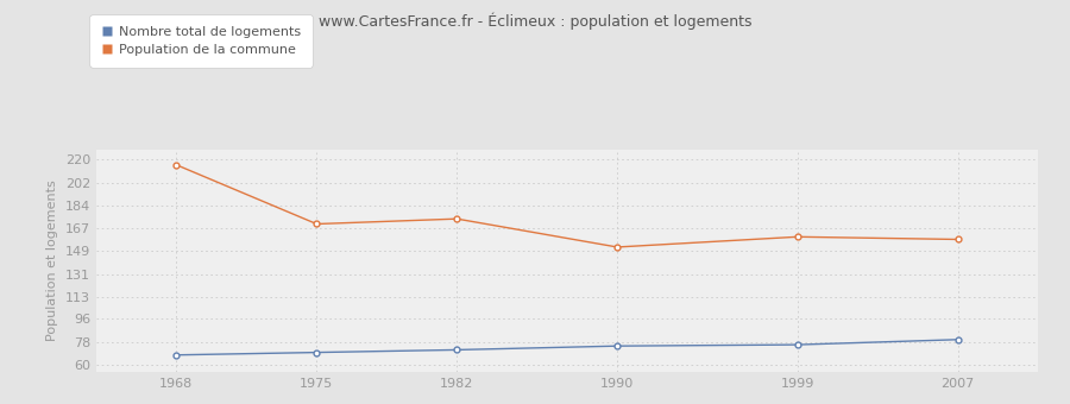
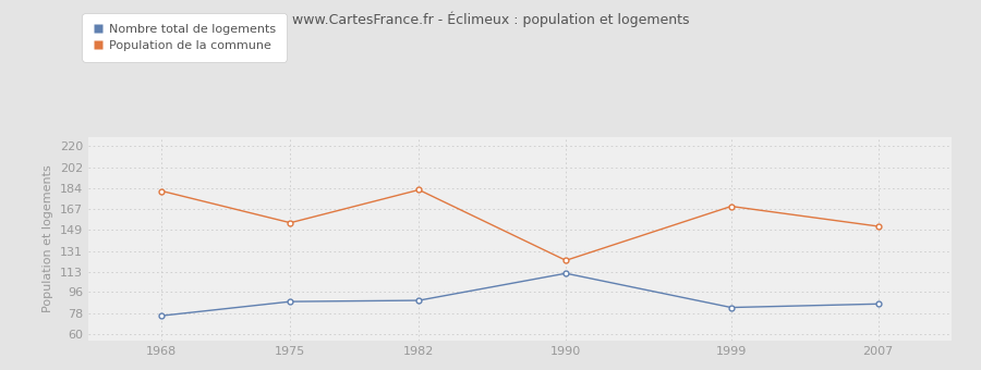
Population de la commune/1968: 216 -> 182
Nombre total de logements/1968: 68 -> 76
Population de la commune/1975: 170 -> 155
Nombre total de logements/1975: 70 -> 88
Population de la commune/1982: 174 -> 183
Nombre total de logements/1982: 72 -> 89
Population de la commune/1990: 152 -> 123
Nombre total de logements/1990: 75 -> 112
Population de la commune/1999: 160 -> 169
Nombre total de logements/1999: 76 -> 83
Population de la commune/2007: 158 -> 152
Nombre total de logements/2007: 80 -> 86
